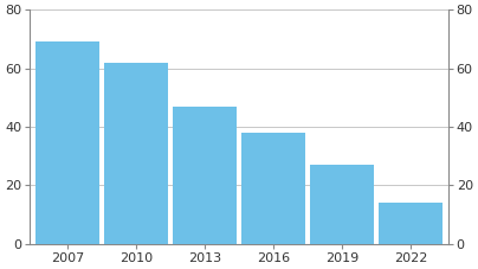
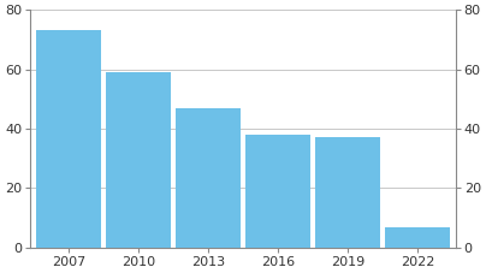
2007: 69 -> 73
2010: 62 -> 59
2019: 27 -> 37
2022: 14 -> 7
